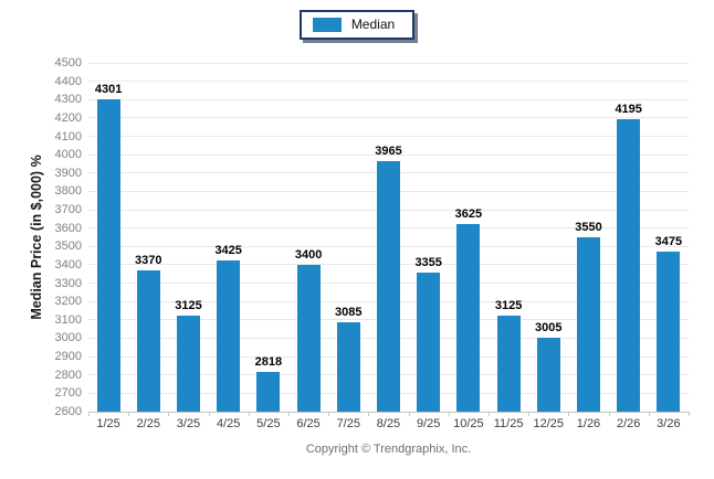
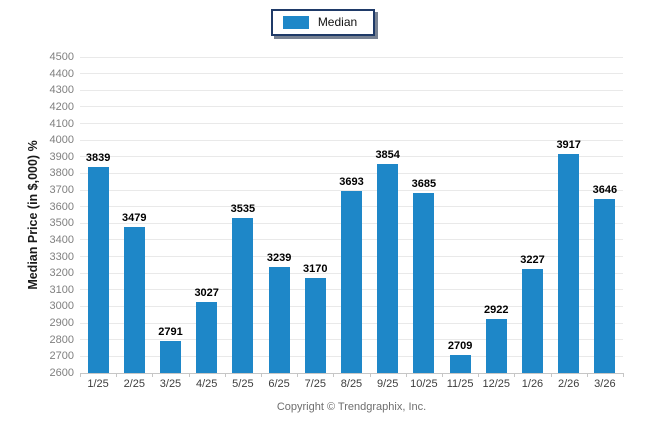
1/25: 4301 -> 3839
2/25: 3370 -> 3479
3/25: 3125 -> 2791
4/25: 3425 -> 3027
5/25: 2818 -> 3535
6/25: 3400 -> 3239
7/25: 3085 -> 3170
8/25: 3965 -> 3693
9/25: 3355 -> 3854
10/25: 3625 -> 3685
11/25: 3125 -> 2709
12/25: 3005 -> 2922
1/26: 3550 -> 3227
2/26: 4195 -> 3917
3/26: 3475 -> 3646
